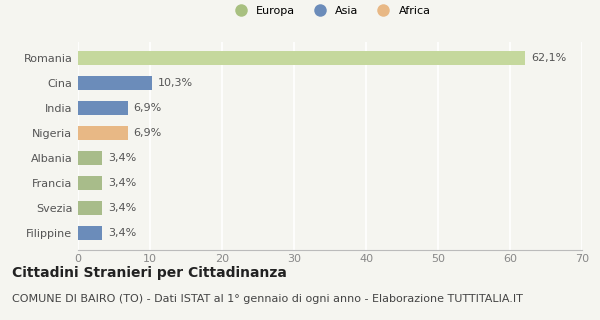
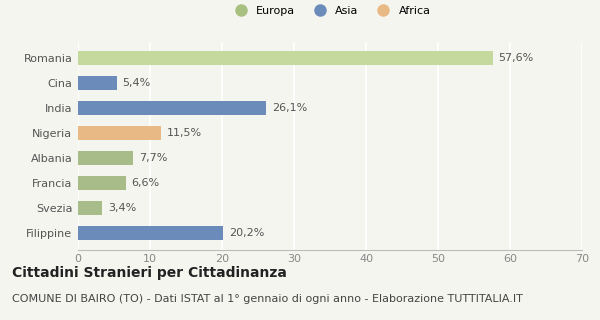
Romania: 62,1% -> 57,6%
Cina: 10,3% -> 5,4%
India: 6,9% -> 26,1%
Nigeria: 6,9% -> 11,5%
Albania: 3,4% -> 7,7%
Francia: 3,4% -> 6,6%
Filippine: 3,4% -> 20,2%
